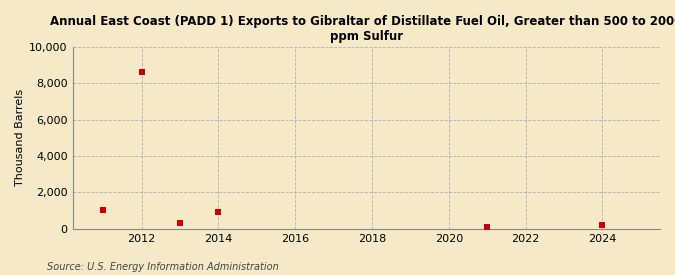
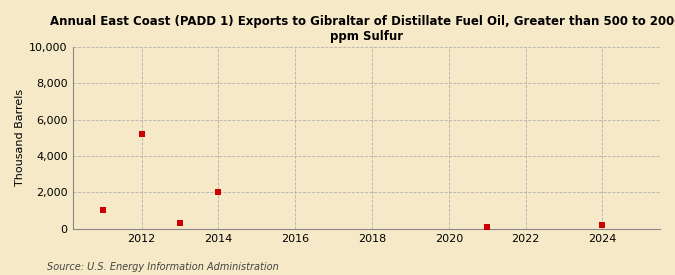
2012: 8,600 -> 5,200
2014: 900 -> 2,000
